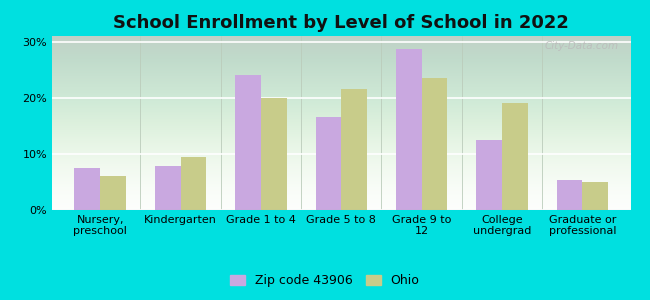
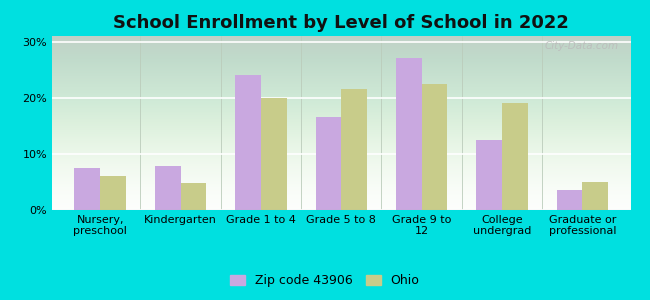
Ohio/Kindergarten: 9.4% -> 4.8%
Zip code 43906/Grade 9 to 12: 28.6% -> 27.0%
Ohio/Grade 9 to 12: 23.6% -> 22.5%
Zip code 43906/Graduate or professional: 5.4% -> 3.5%
